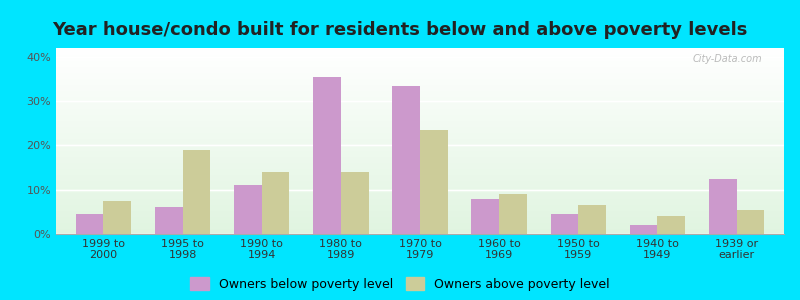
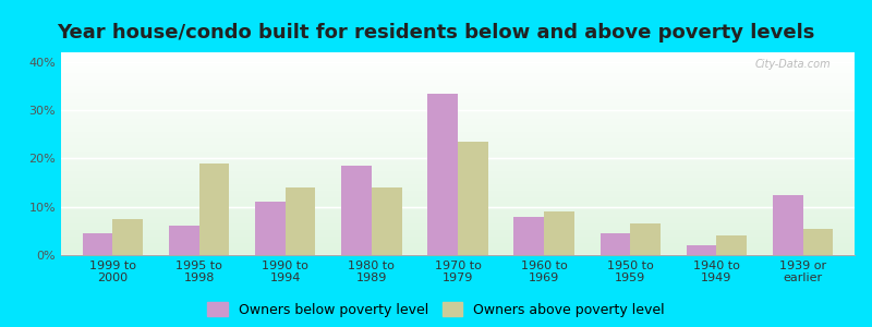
Owners below poverty level/1980 to 1989: 35.5% -> 18.5%
